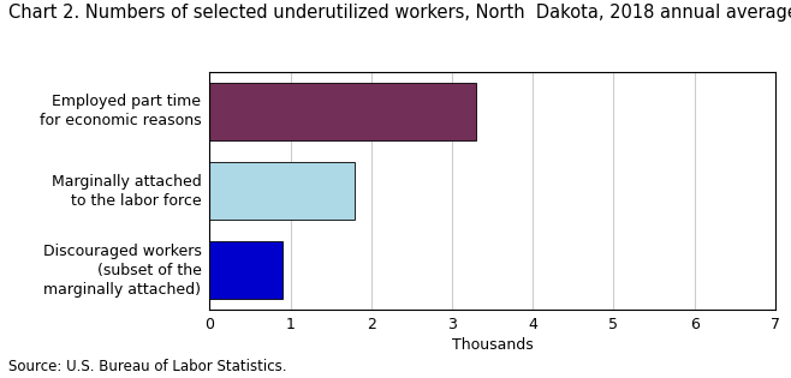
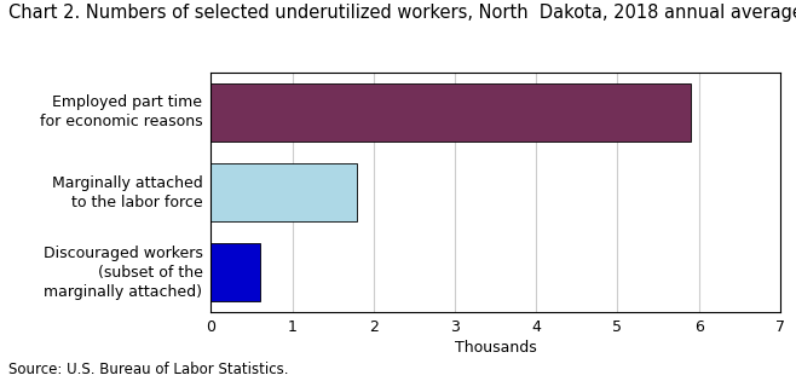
Employed part time for economic reasons: 3.3 -> 5.9
Discouraged workers (subset of the marginally attached): 0.9 -> 0.6
